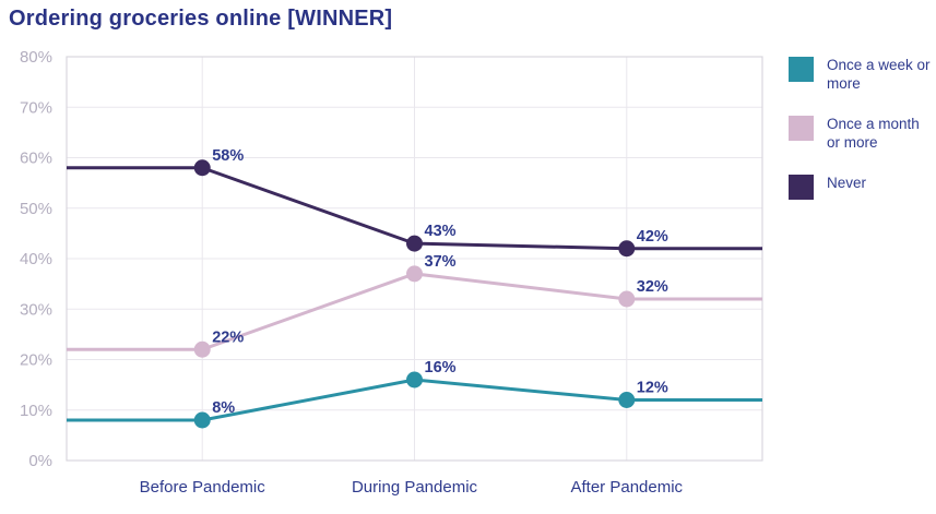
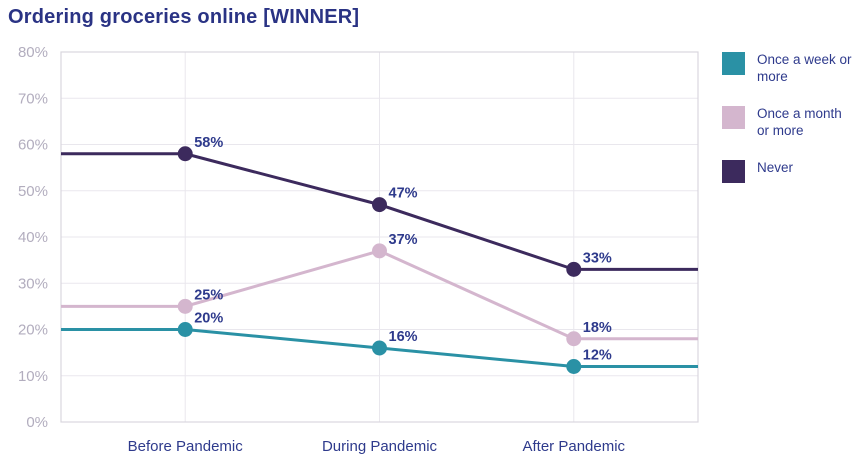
Once a week or more/Before Pandemic: 8% -> 20%
Once a month or more/Before Pandemic: 22% -> 25%
Never/During Pandemic: 43% -> 47%
Once a month or more/After Pandemic: 32% -> 18%
Never/After Pandemic: 42% -> 33%
